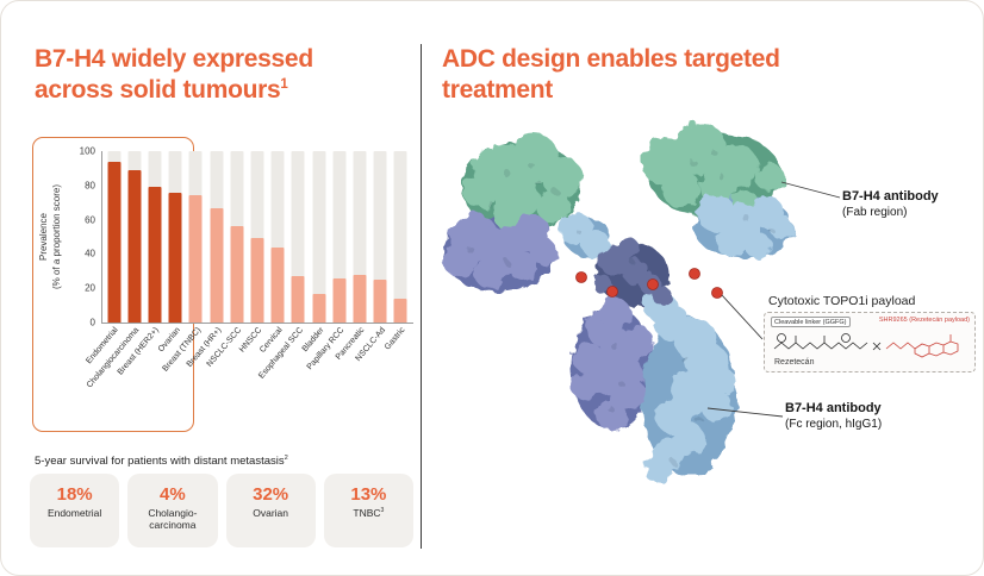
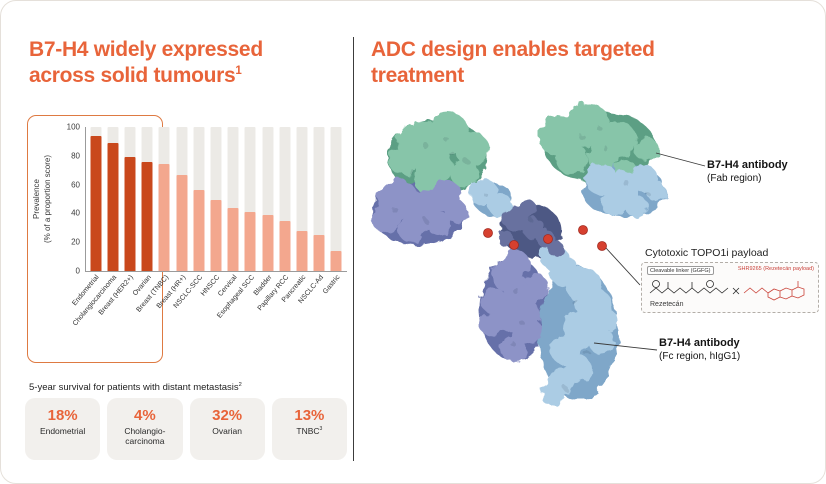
Esophageal SCC: 27 -> 41
Bladder: 17 -> 39
Papillary RCC: 26 -> 35
